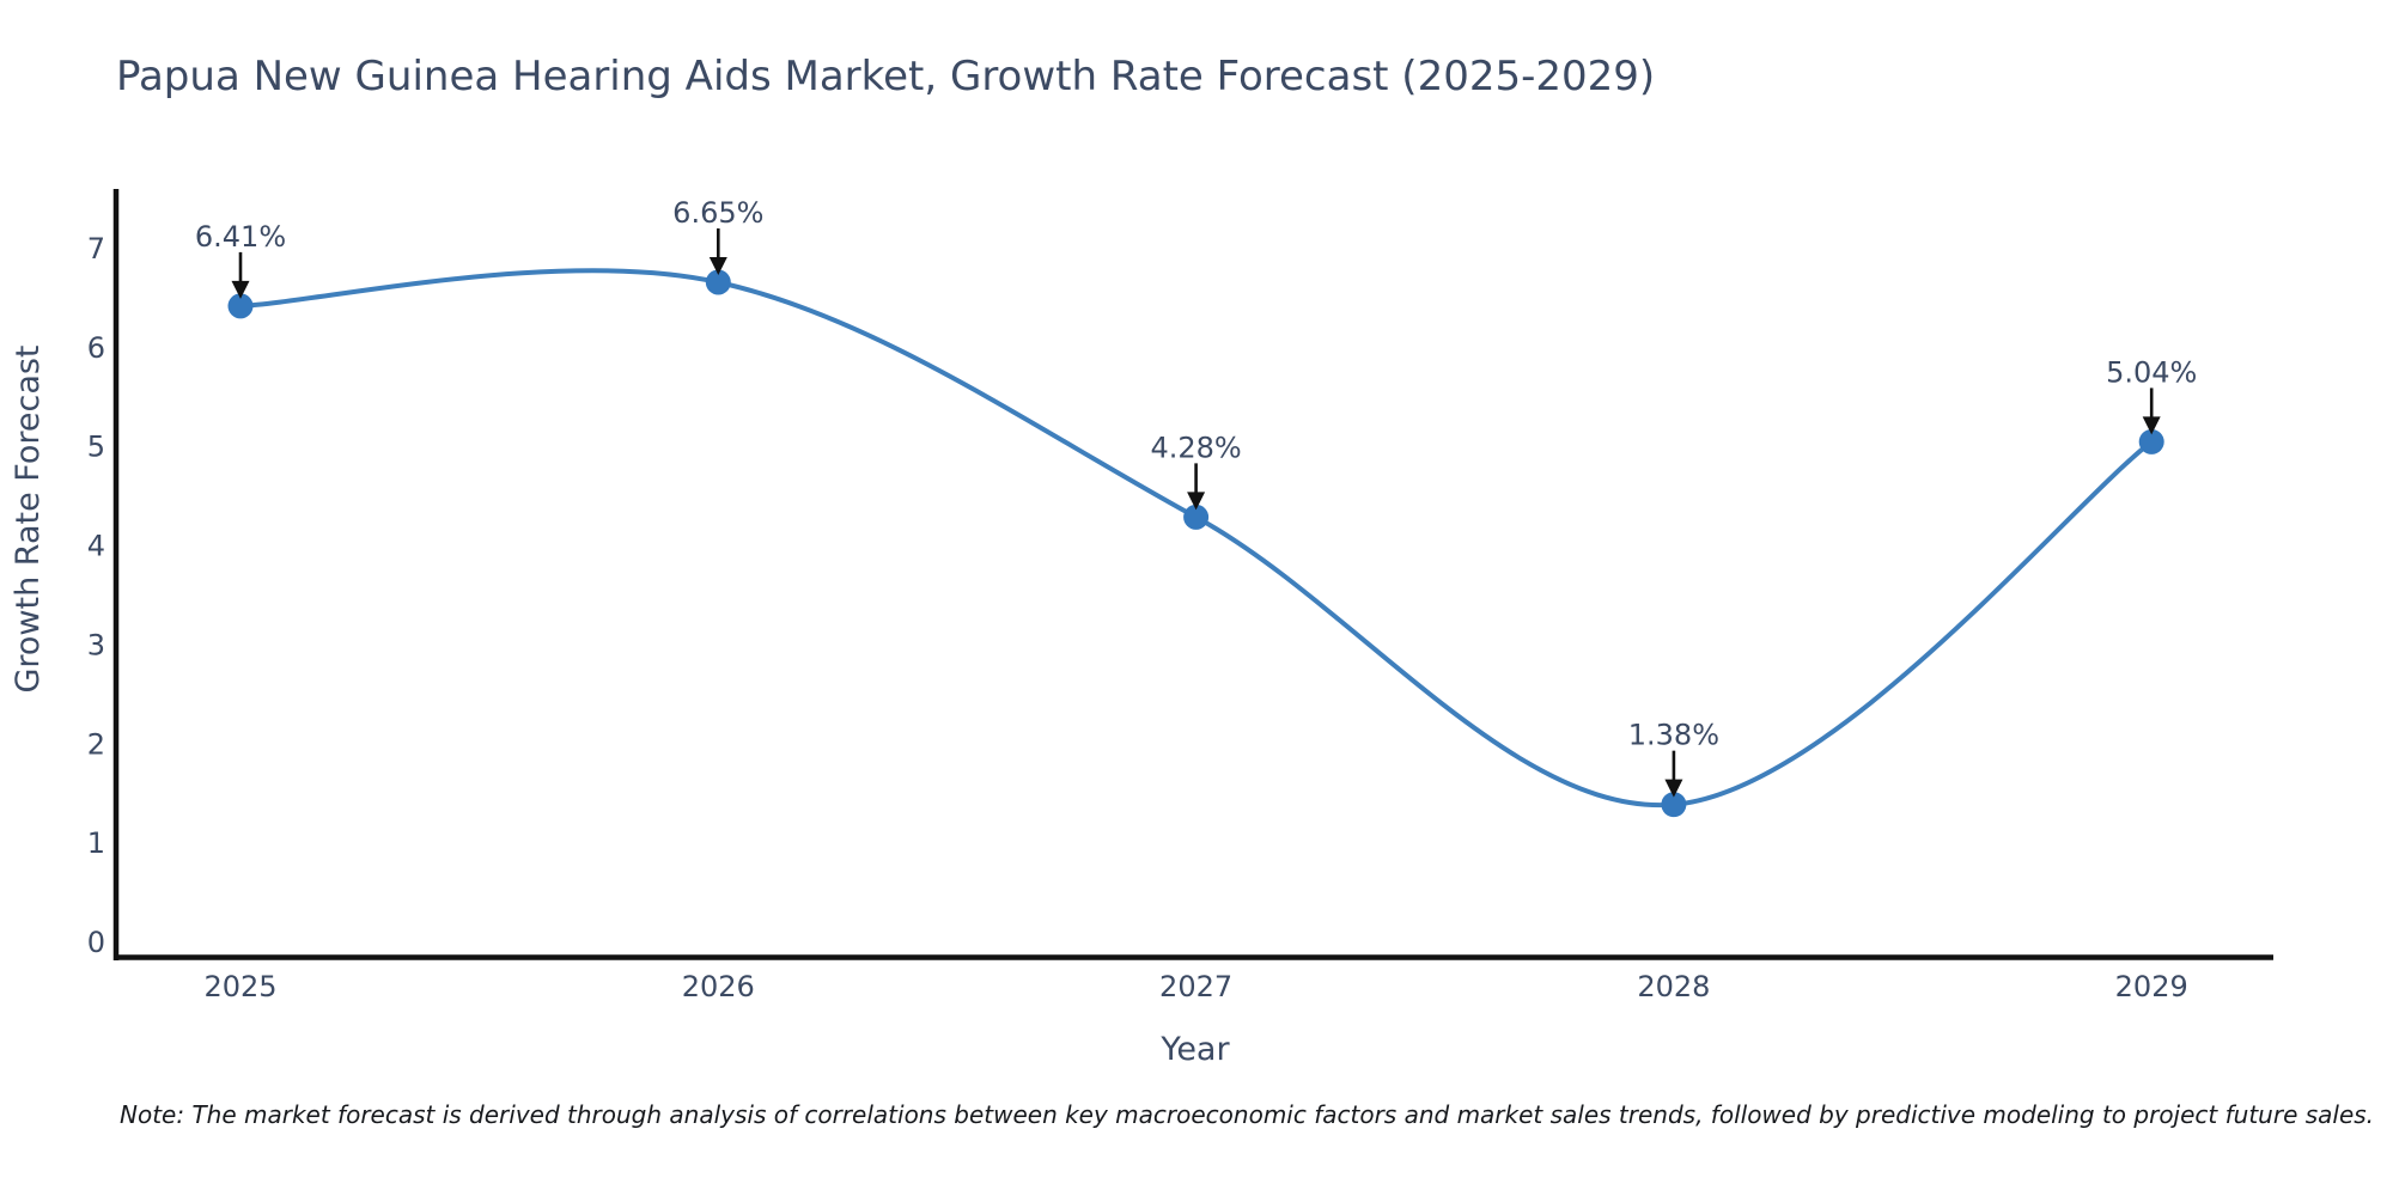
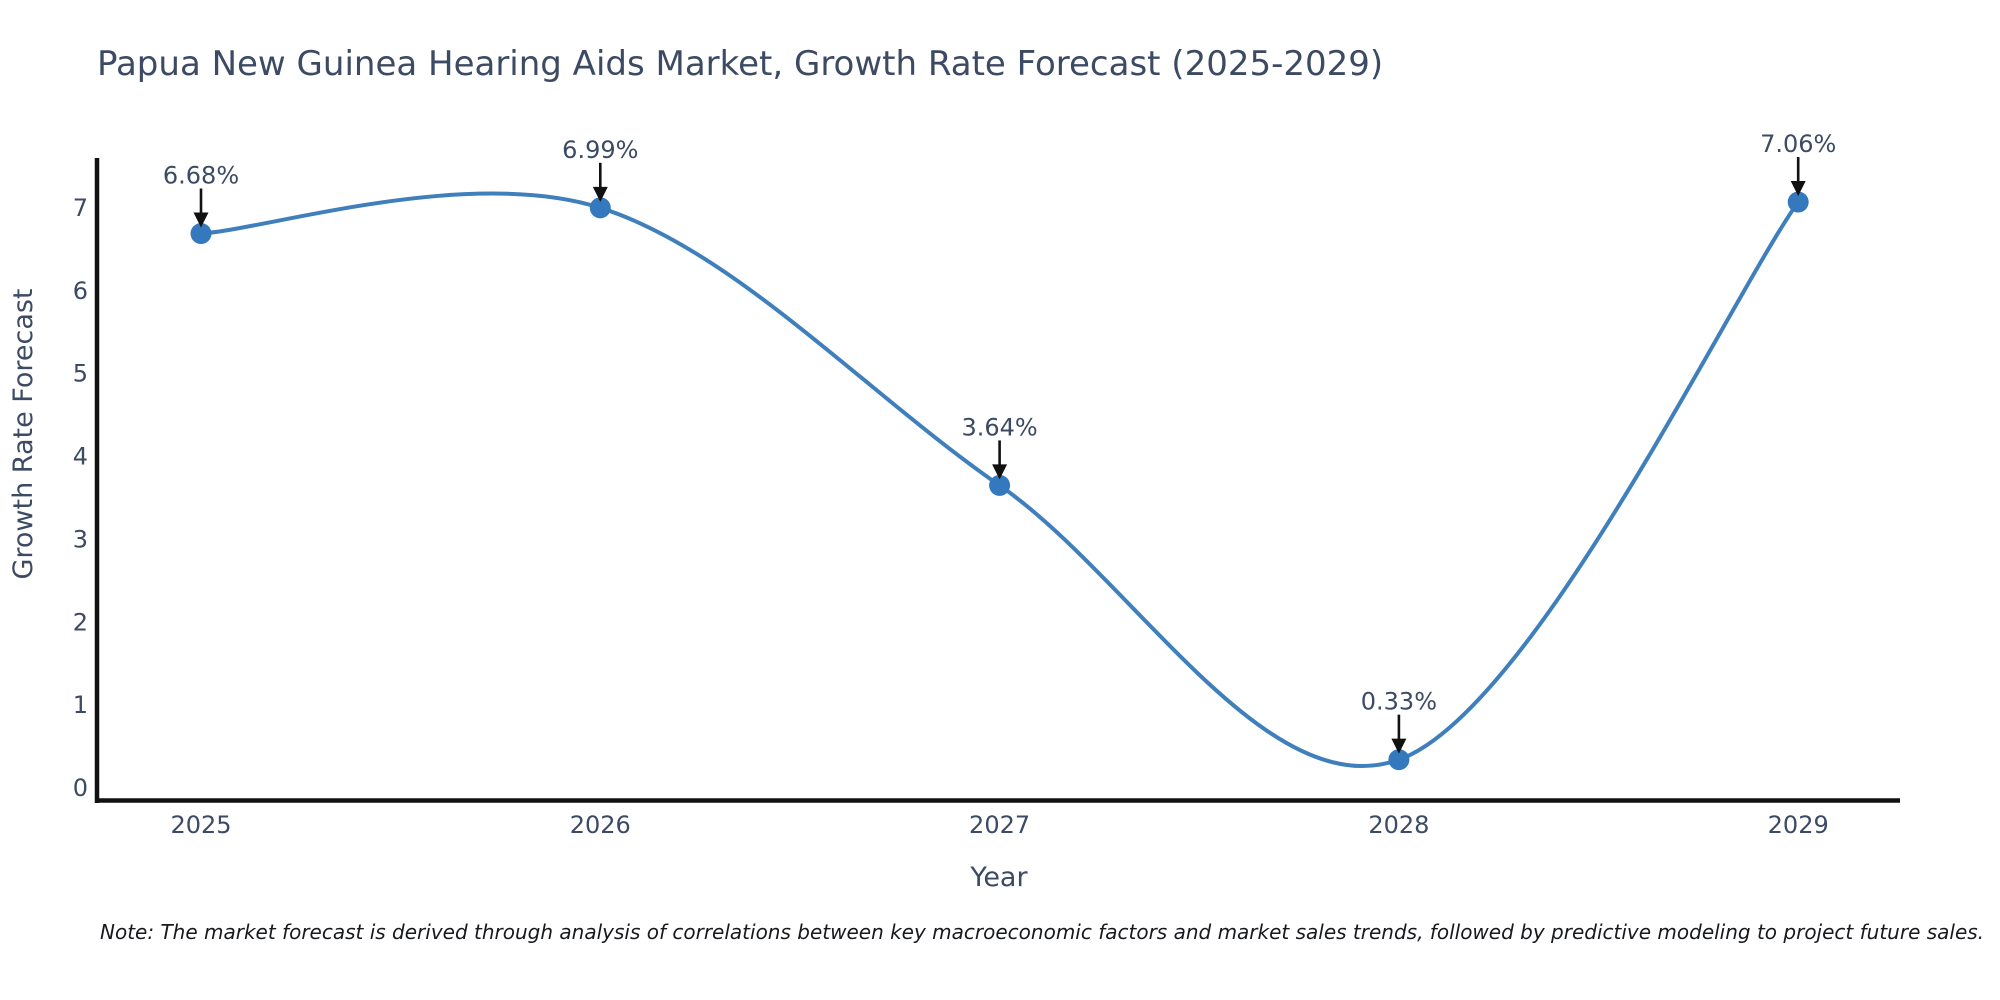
2025: 6.41% -> 6.68%
2026: 6.65% -> 6.99%
2027: 4.28% -> 3.64%
2028: 1.38% -> 0.33%
2029: 5.04% -> 7.06%
